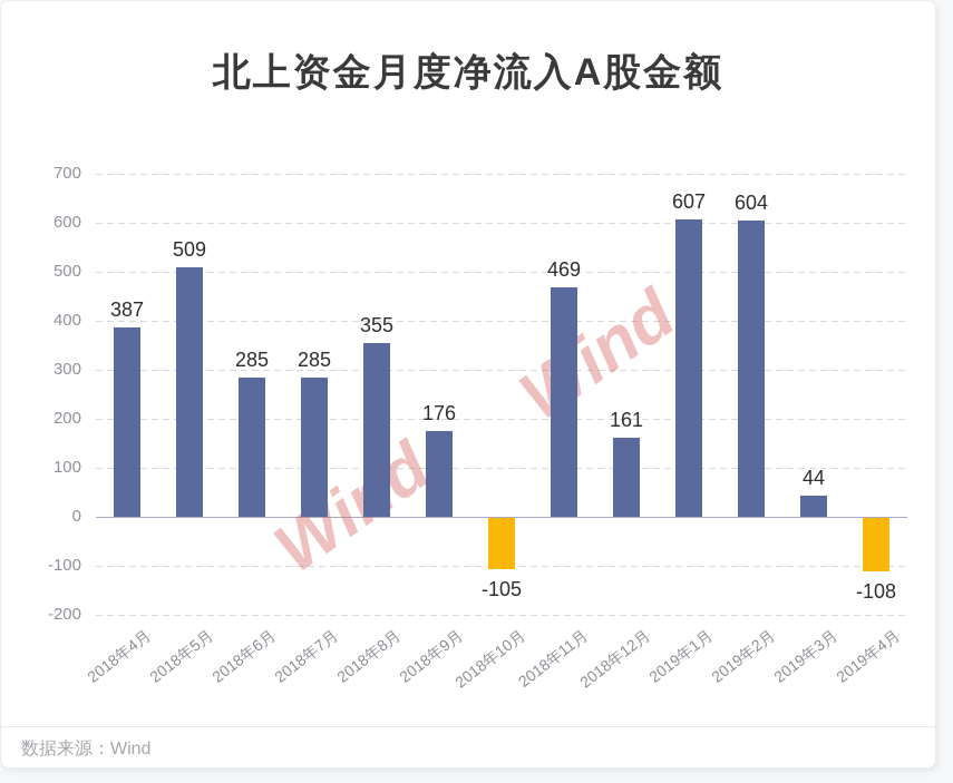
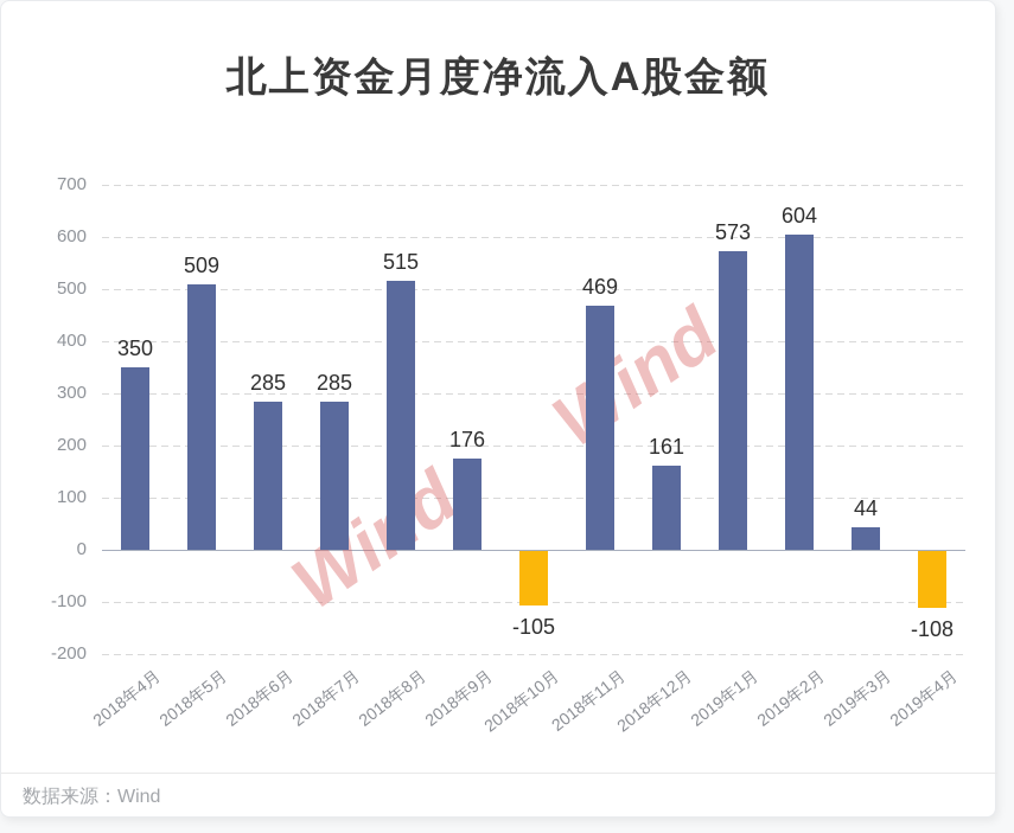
2018年4月: 387 -> 350
2018年8月: 355 -> 515
2019年1月: 607 -> 573
